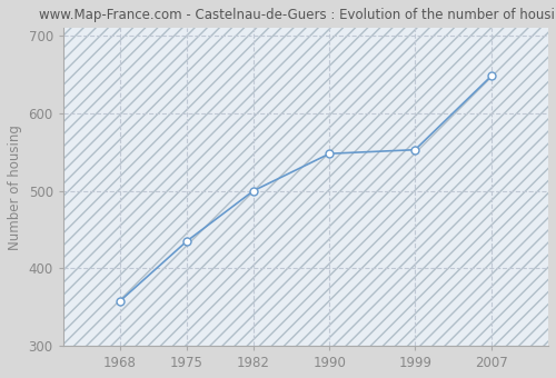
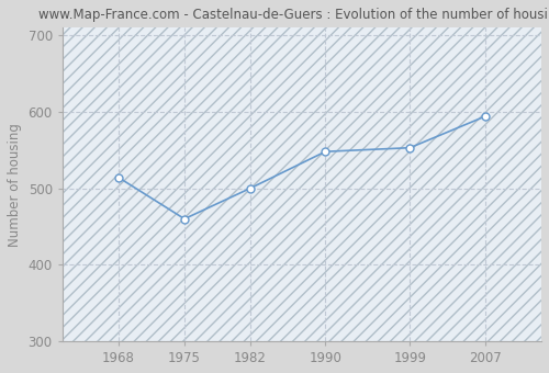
1968: 358 -> 514
1975: 435 -> 460
2007: 648 -> 594
